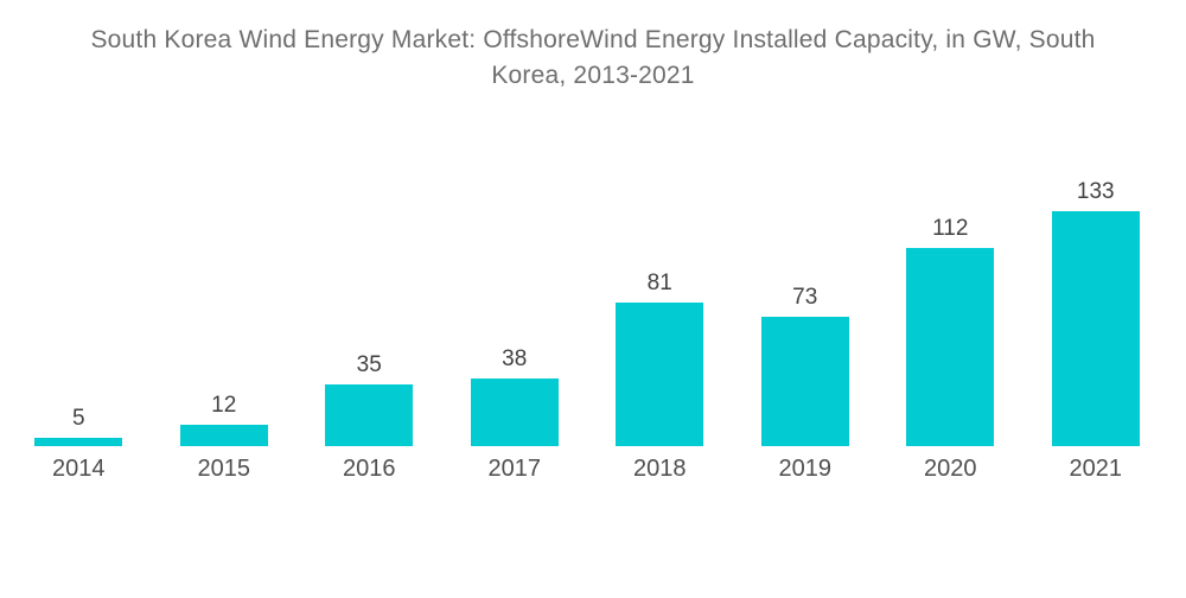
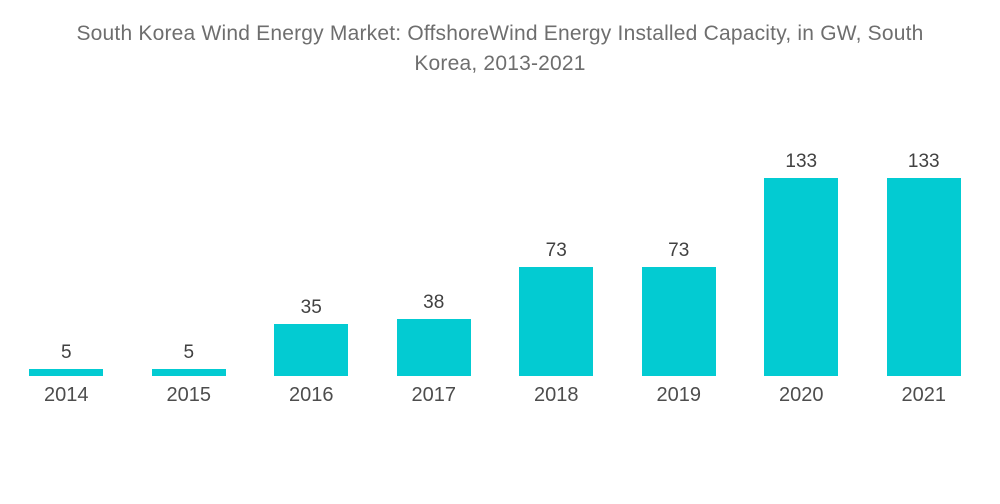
2015: 12 -> 5
2018: 81 -> 73
2020: 112 -> 133
